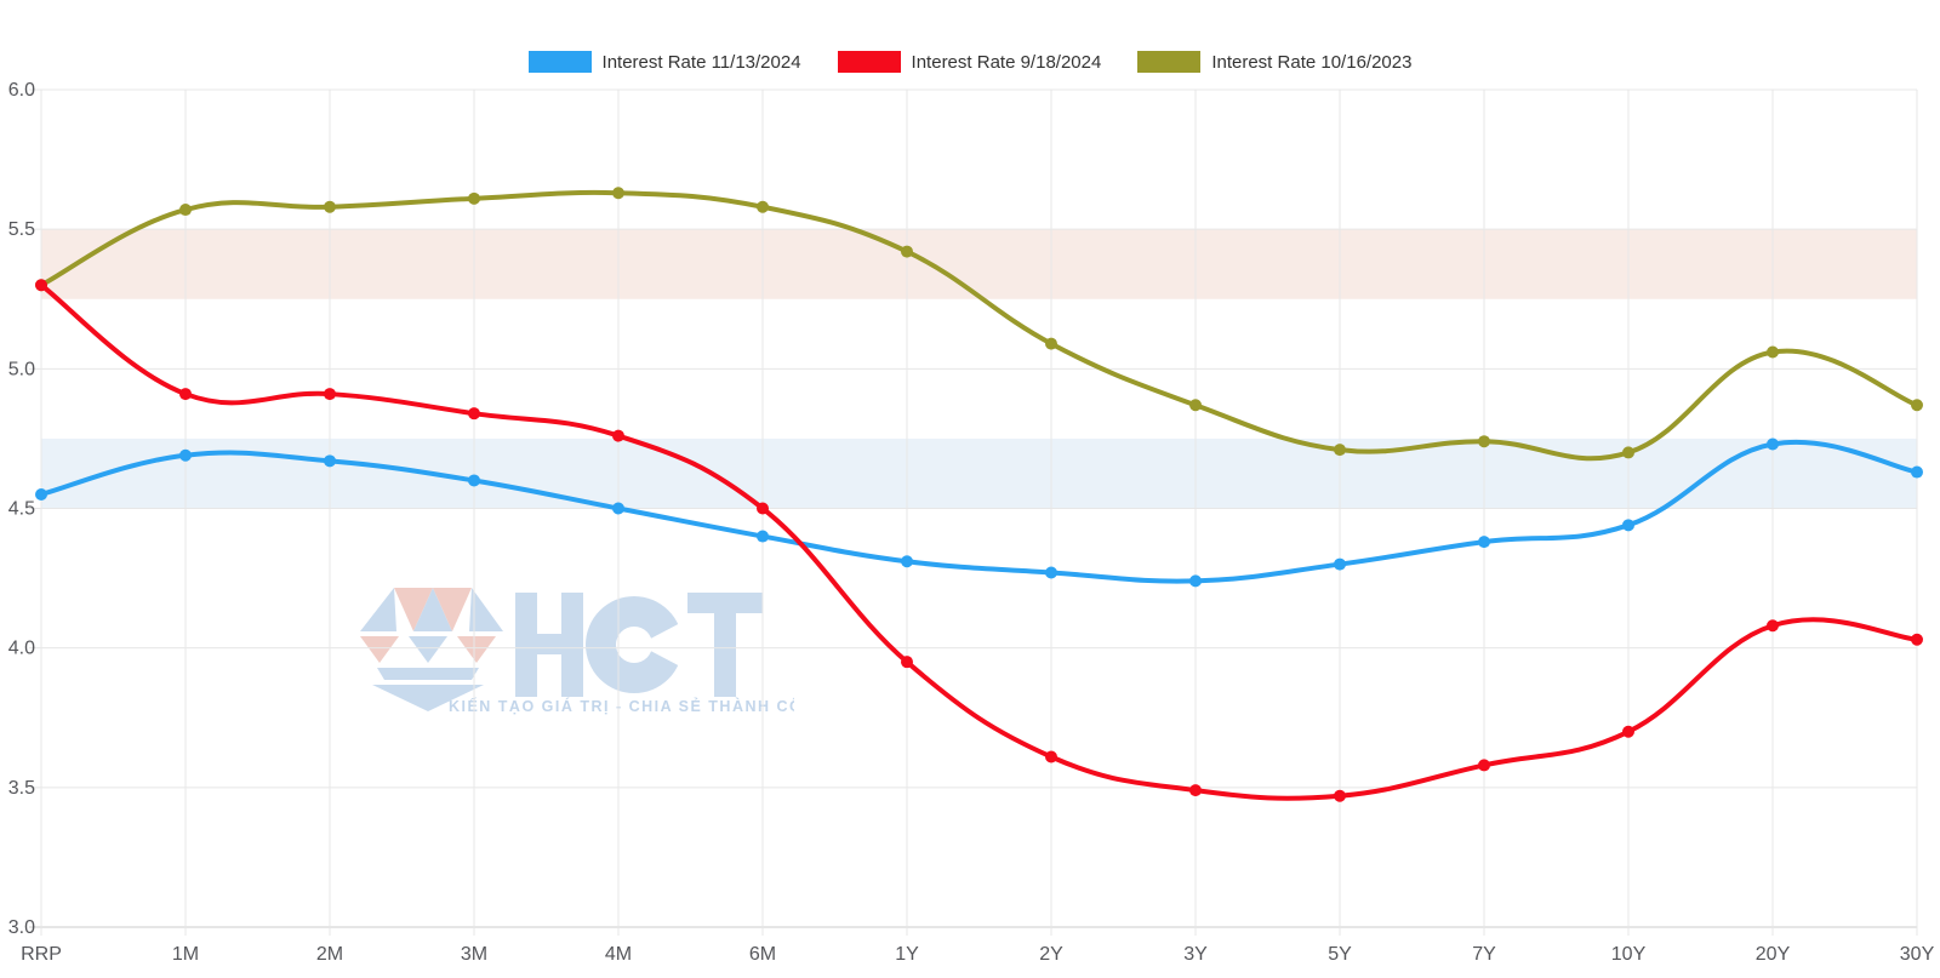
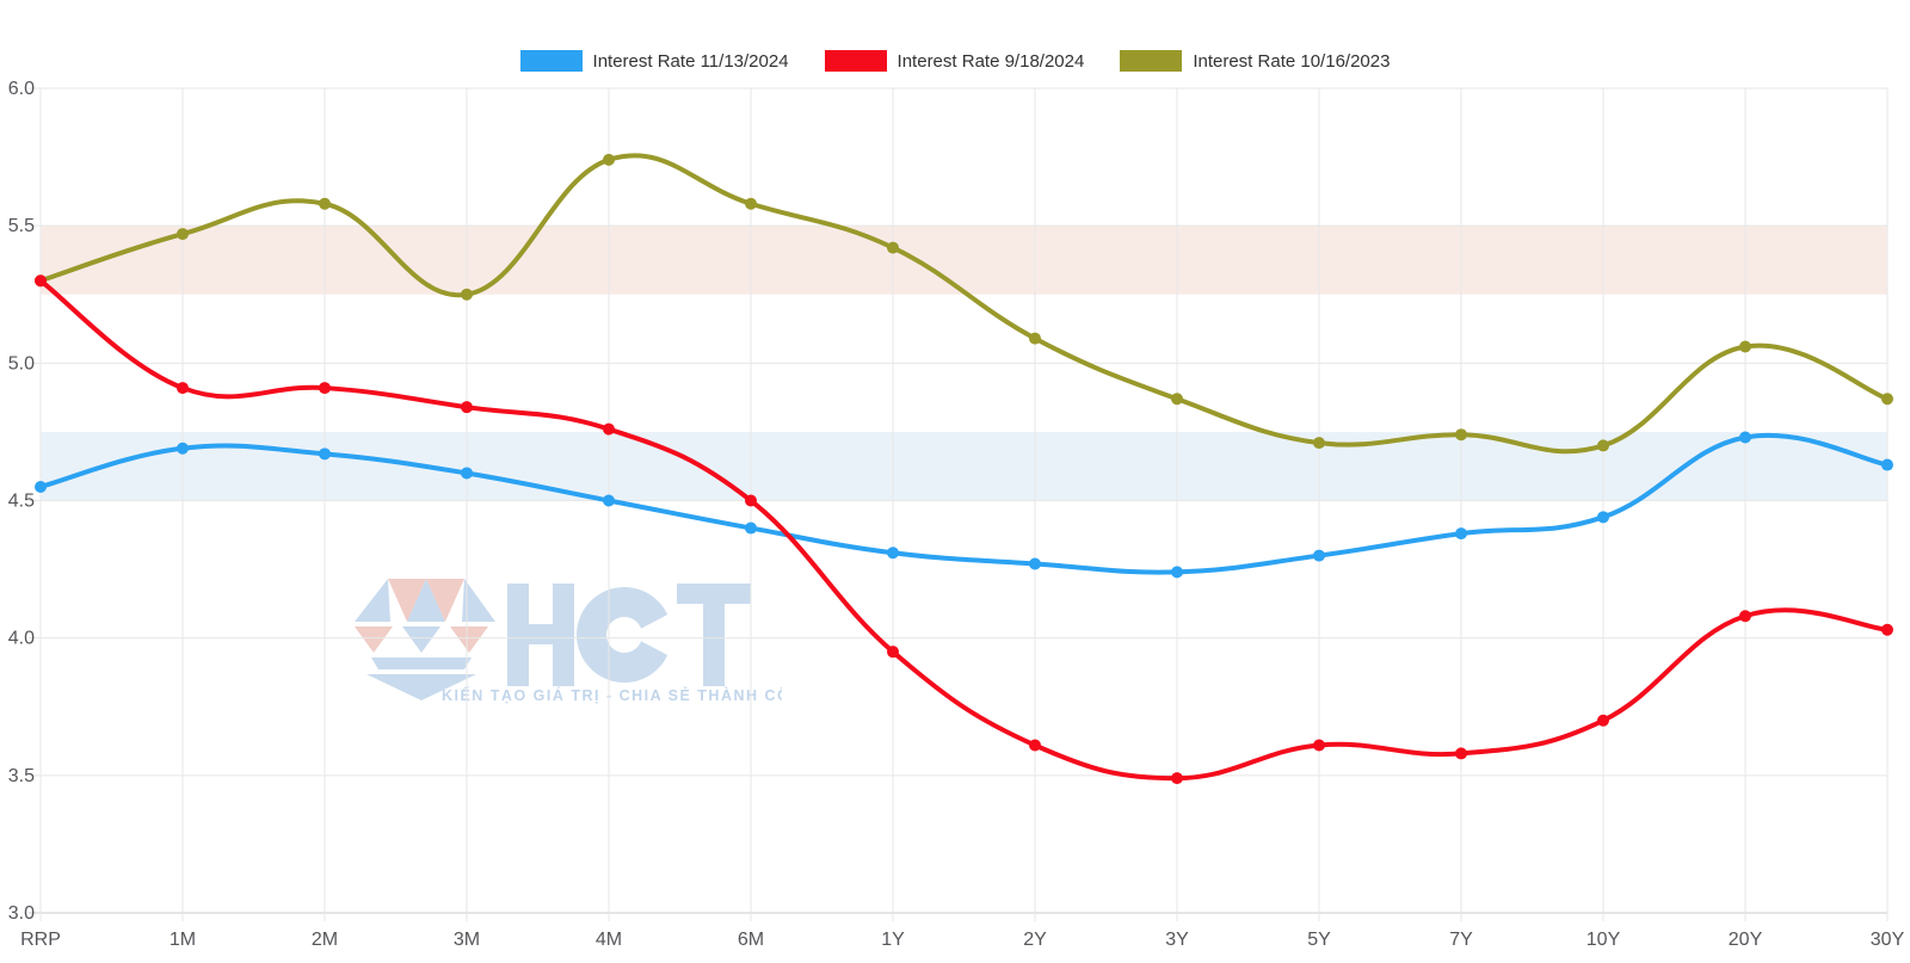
Interest Rate 10/16/2023/1M: 5.57 -> 5.47
Interest Rate 10/16/2023/3M: 5.61 -> 5.25
Interest Rate 10/16/2023/4M: 5.63 -> 5.74
Interest Rate 9/18/2024/5Y: 3.47 -> 3.61
